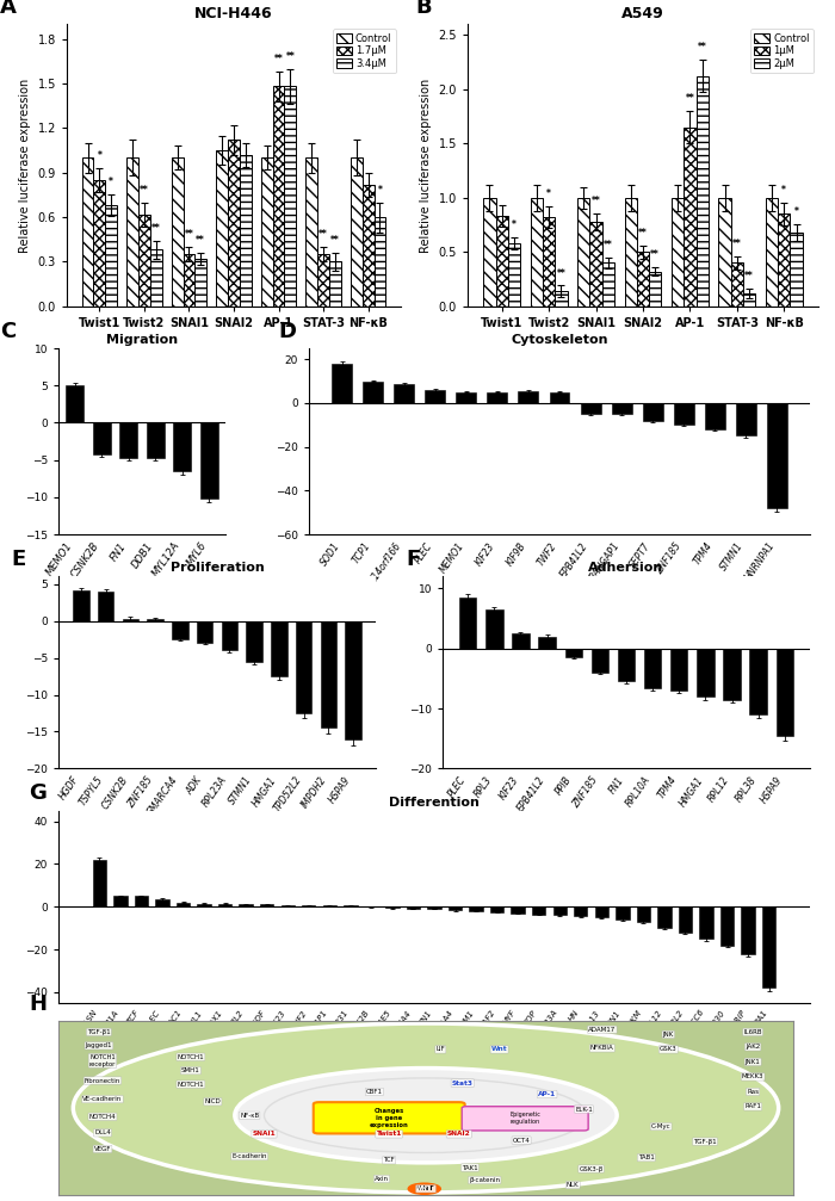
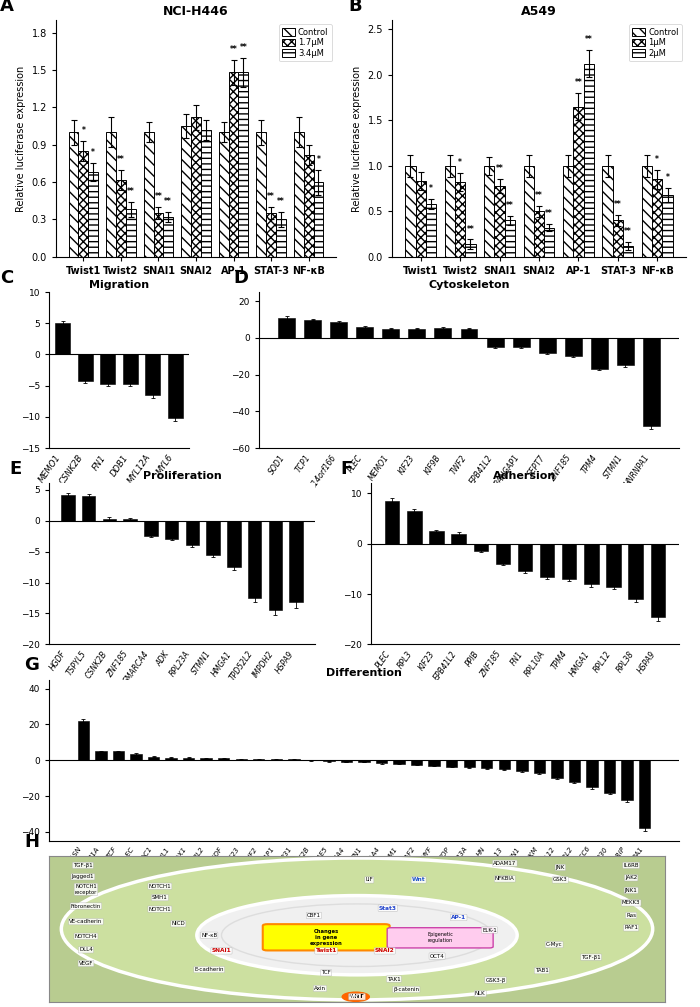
Cytoskeleton/SOD1: 18 -> 11
Cytoskeleton/TPM4: -12 -> -17
Proliferation/HSPA9: -16.0 -> -13.2
